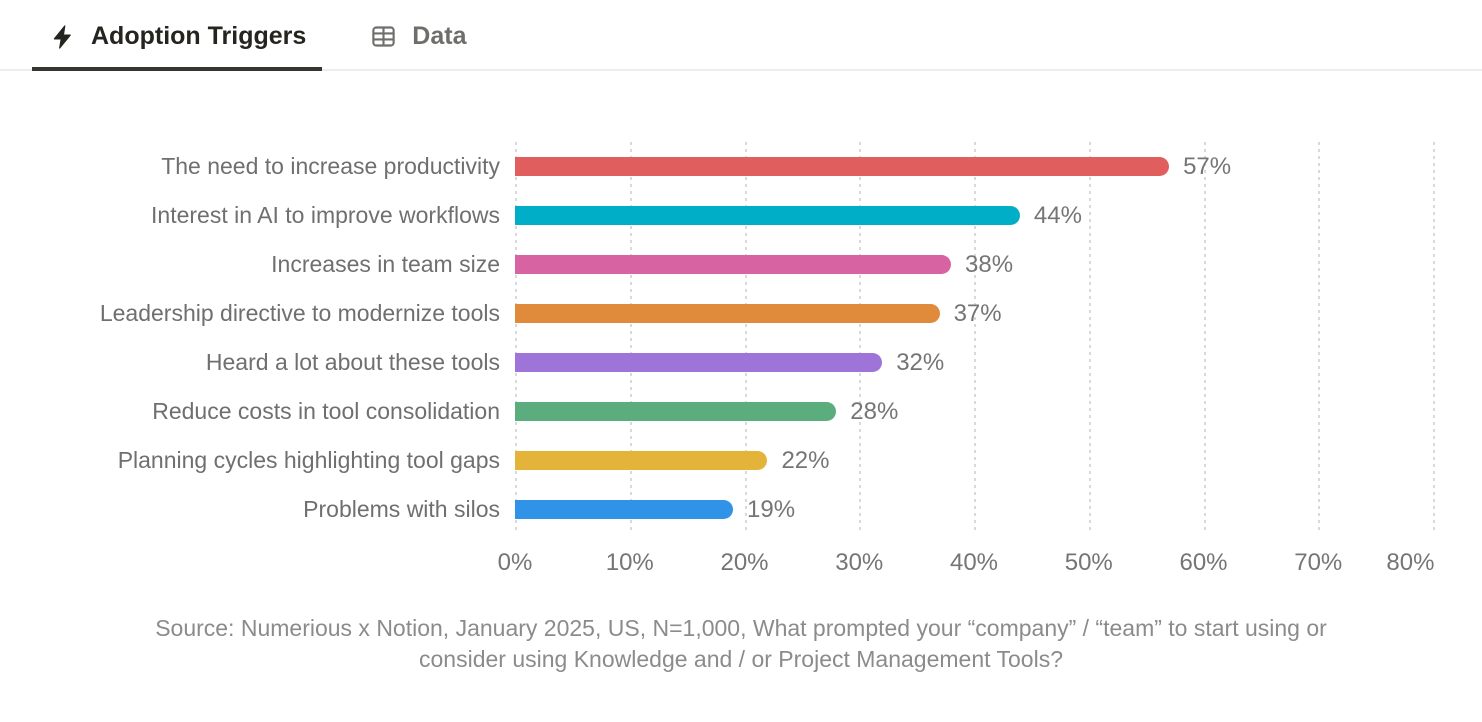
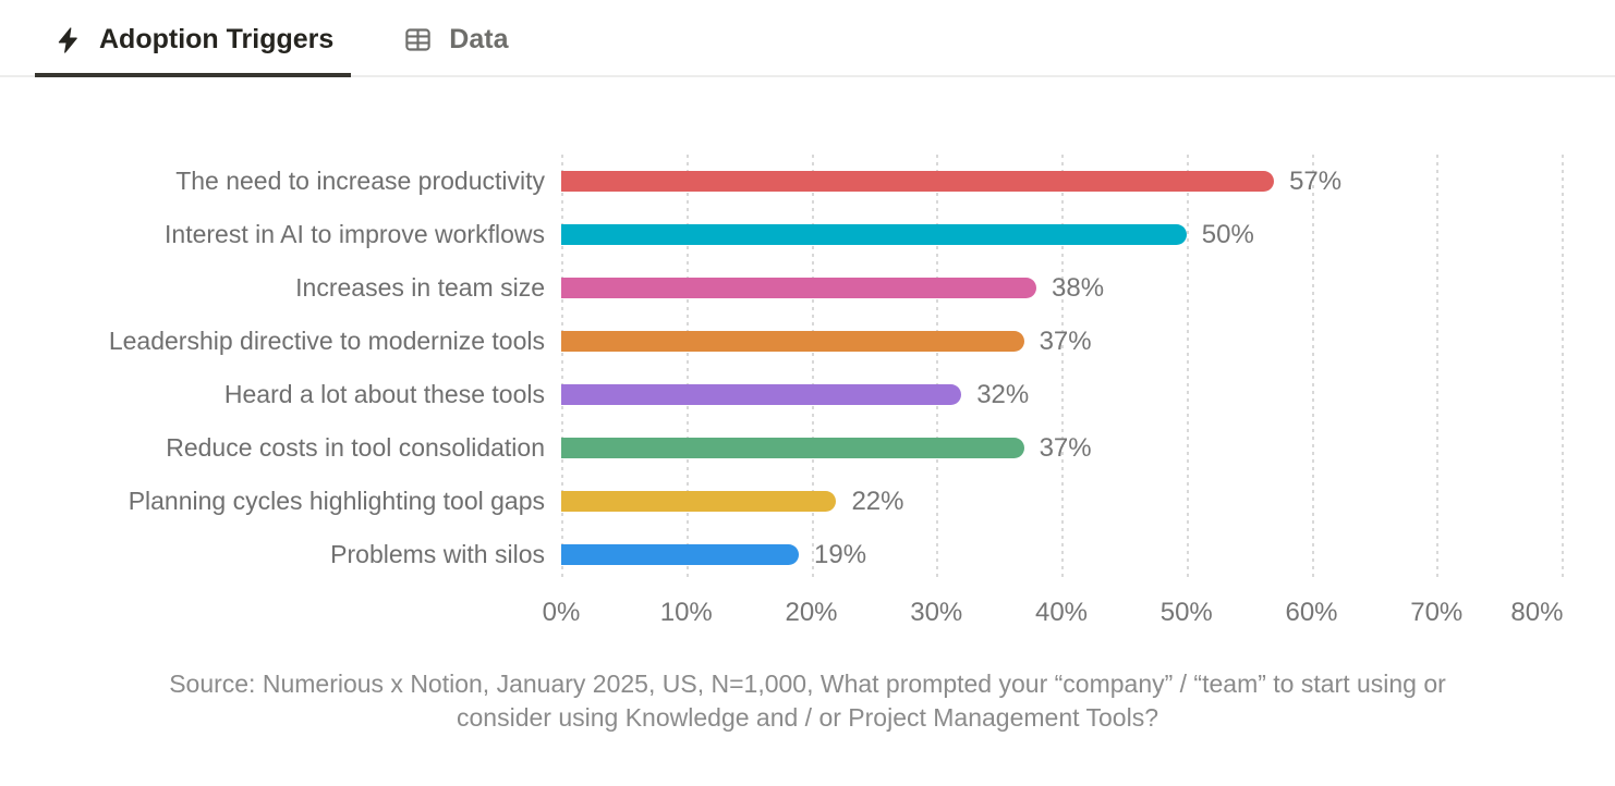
Interest in AI to improve workflows: 44% -> 50%
Reduce costs in tool consolidation: 28% -> 37%
